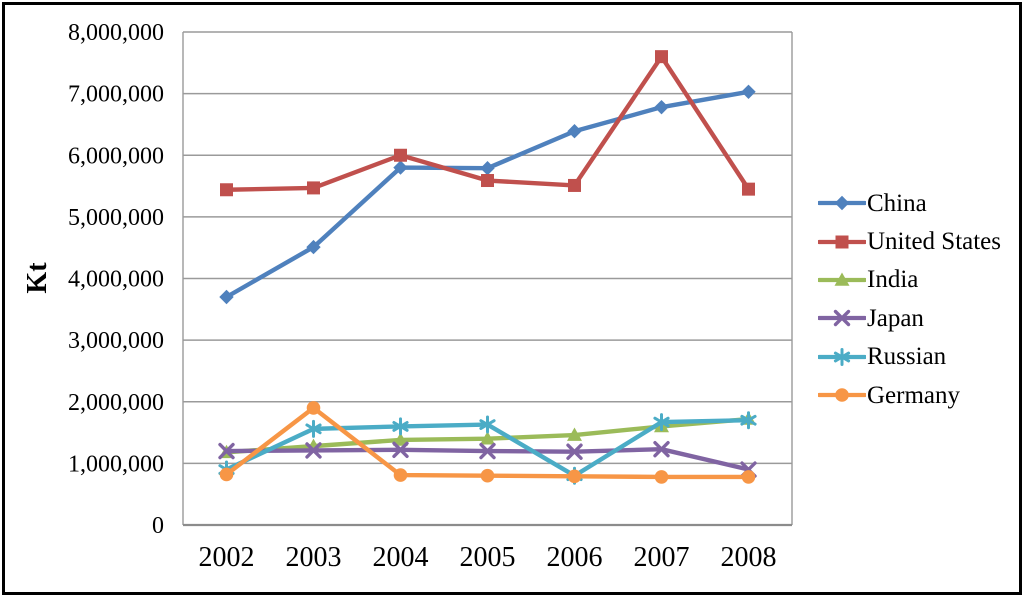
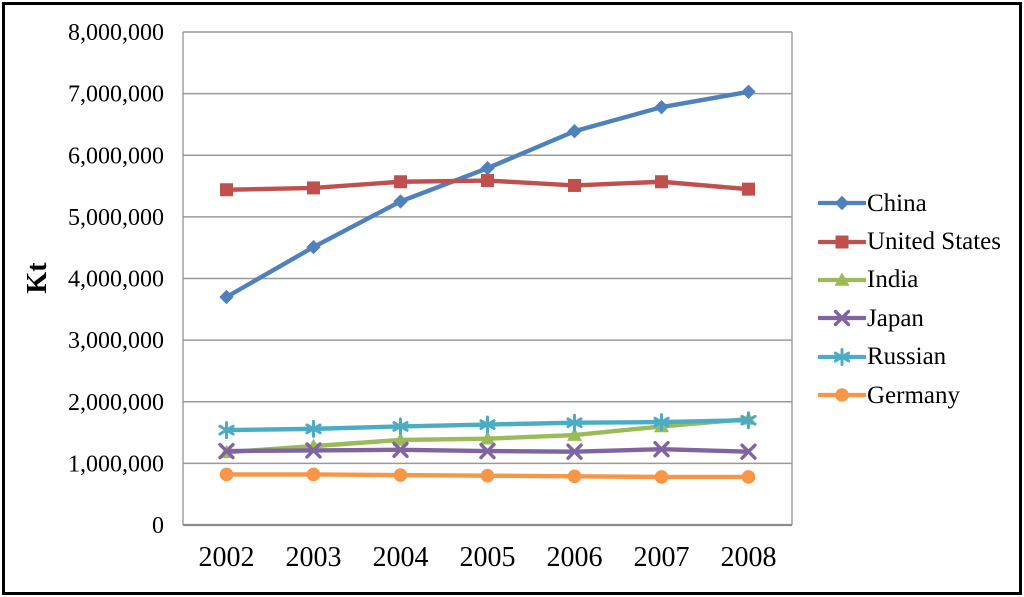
Russian/2002: 900000 -> 1500000
Germany/2003: 1900000 -> 800000
China/2004: 5800000 -> 5200000
United States/2004: 6000000 -> 5600000
Russian/2006: 800000 -> 1700000
United States/2007: 7600000 -> 5600000
Japan/2008: 900000 -> 1200000
